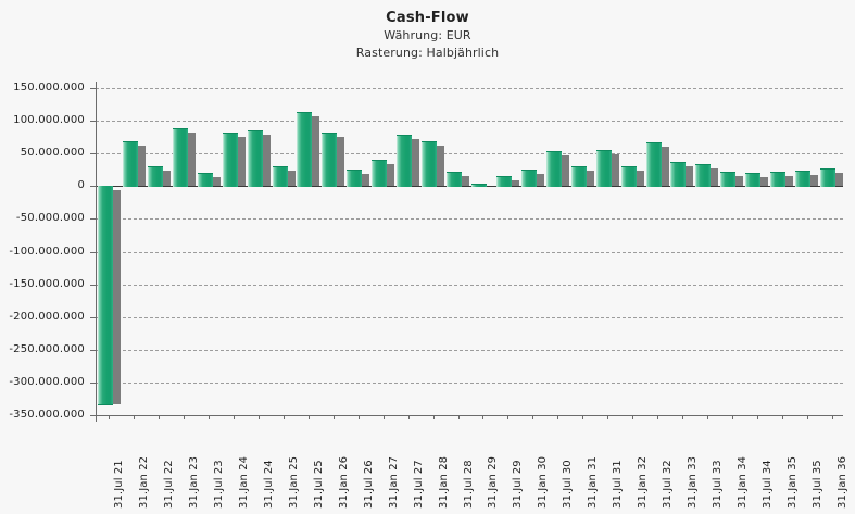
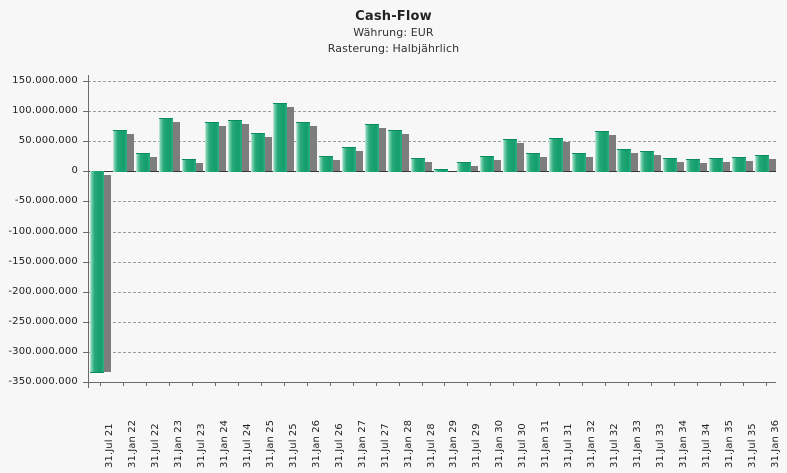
31.Jan 25: 30000000 -> 60000000
